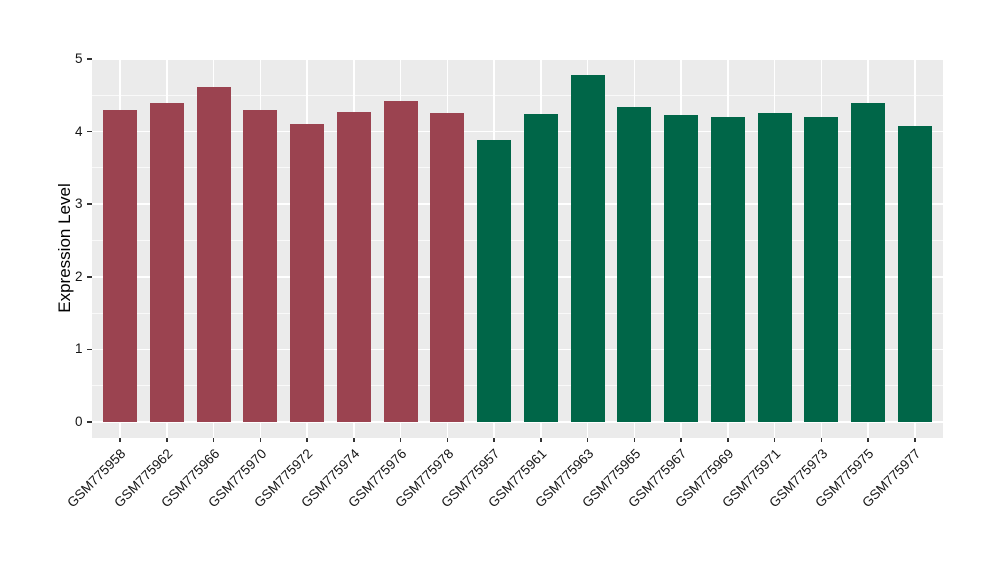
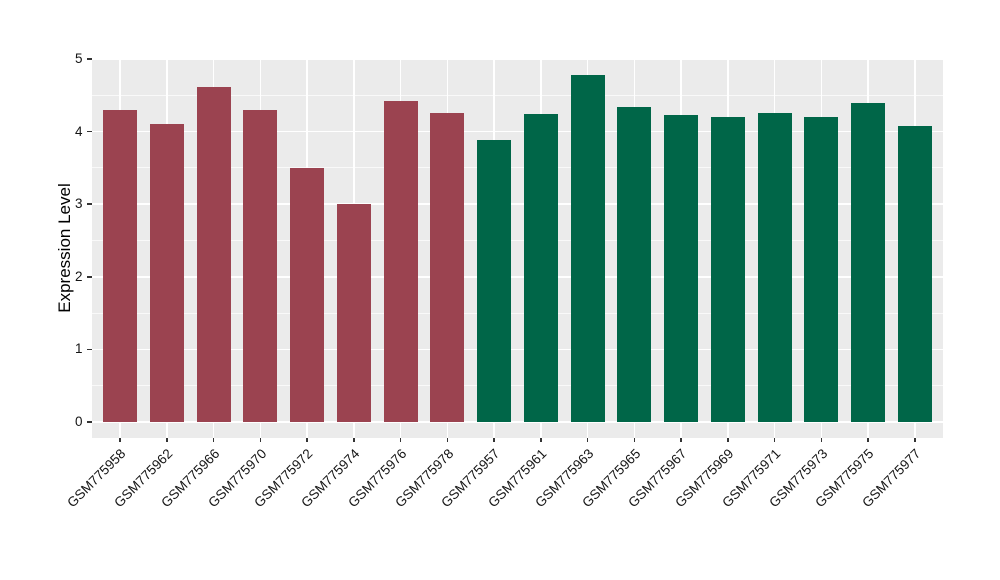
GSM775962: 4.4 -> 4.1
GSM775972: 4.1 -> 3.5
GSM775974: 4.3 -> 3.0
